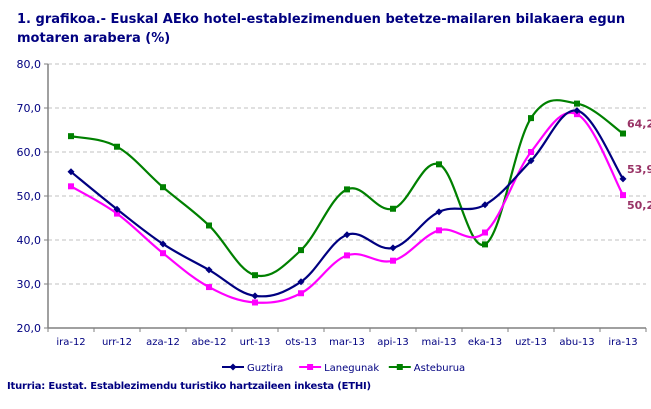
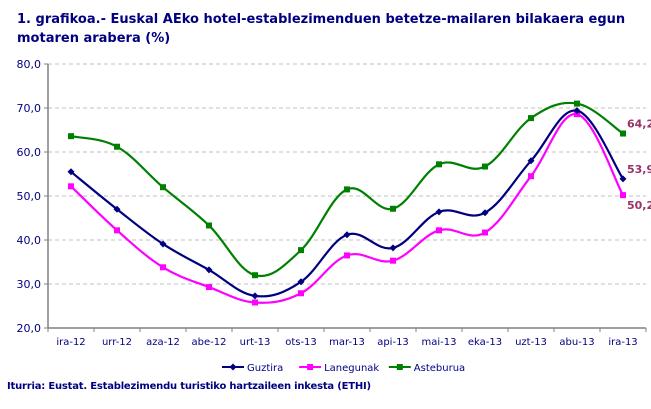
Lanegunak/urr-12: 46 -> 42
Lanegunak/aza-12: 37 -> 34
Guztira/eka-13: 48 -> 46
Asteburua/eka-13: 39 -> 57
Lanegunak/uzt-13: 60 -> 54
